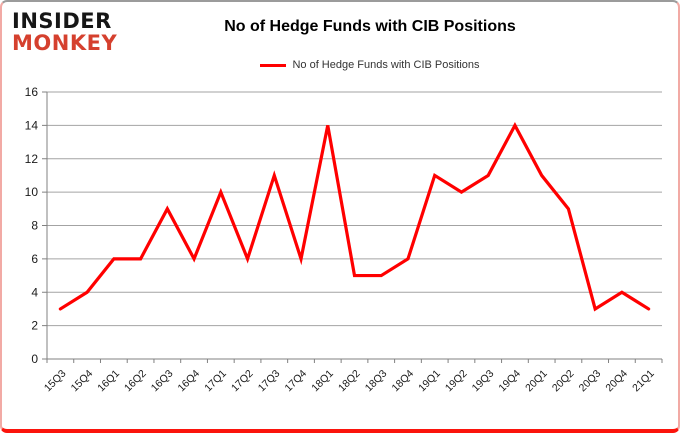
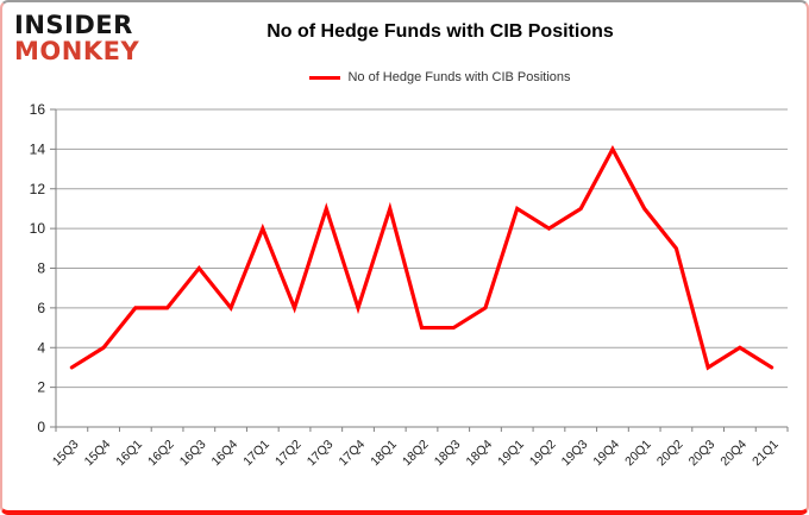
16Q3: 9 -> 8
18Q1: 14 -> 11
